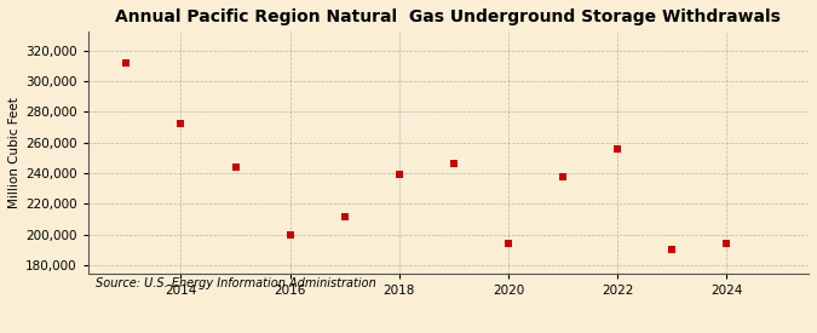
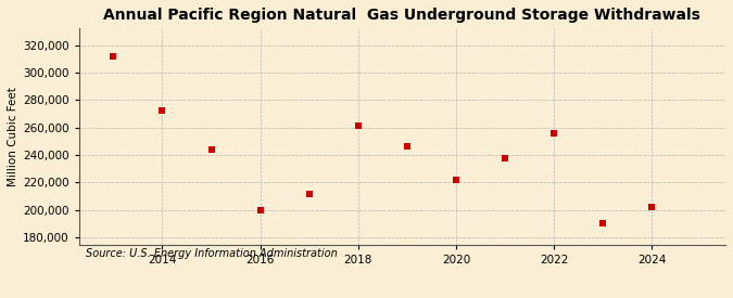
2018: 239,000 -> 261,000
2020: 194,000 -> 222,000
2024: 194,000 -> 202,000
